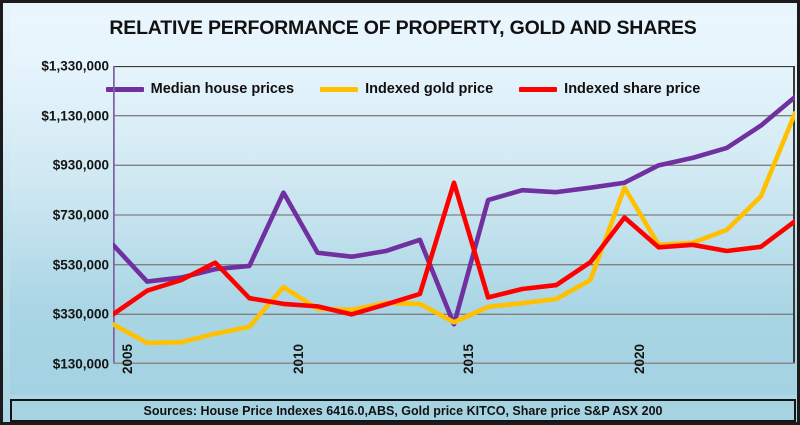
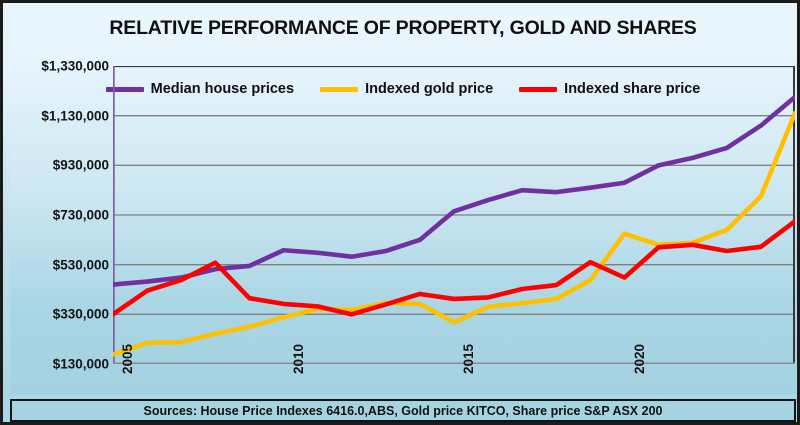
Median house prices/2005: $610000 -> $450000
Indexed gold price/2005: $290000 -> $170000
Median house prices/2010: $820000 -> $590000
Indexed gold price/2010: $440000 -> $320000
Median house prices/2015: $290000 -> $740000
Indexed share price/2015: $860000 -> $390000
Indexed gold price/2020: $840000 -> $660000
Indexed share price/2020: $720000 -> $480000
